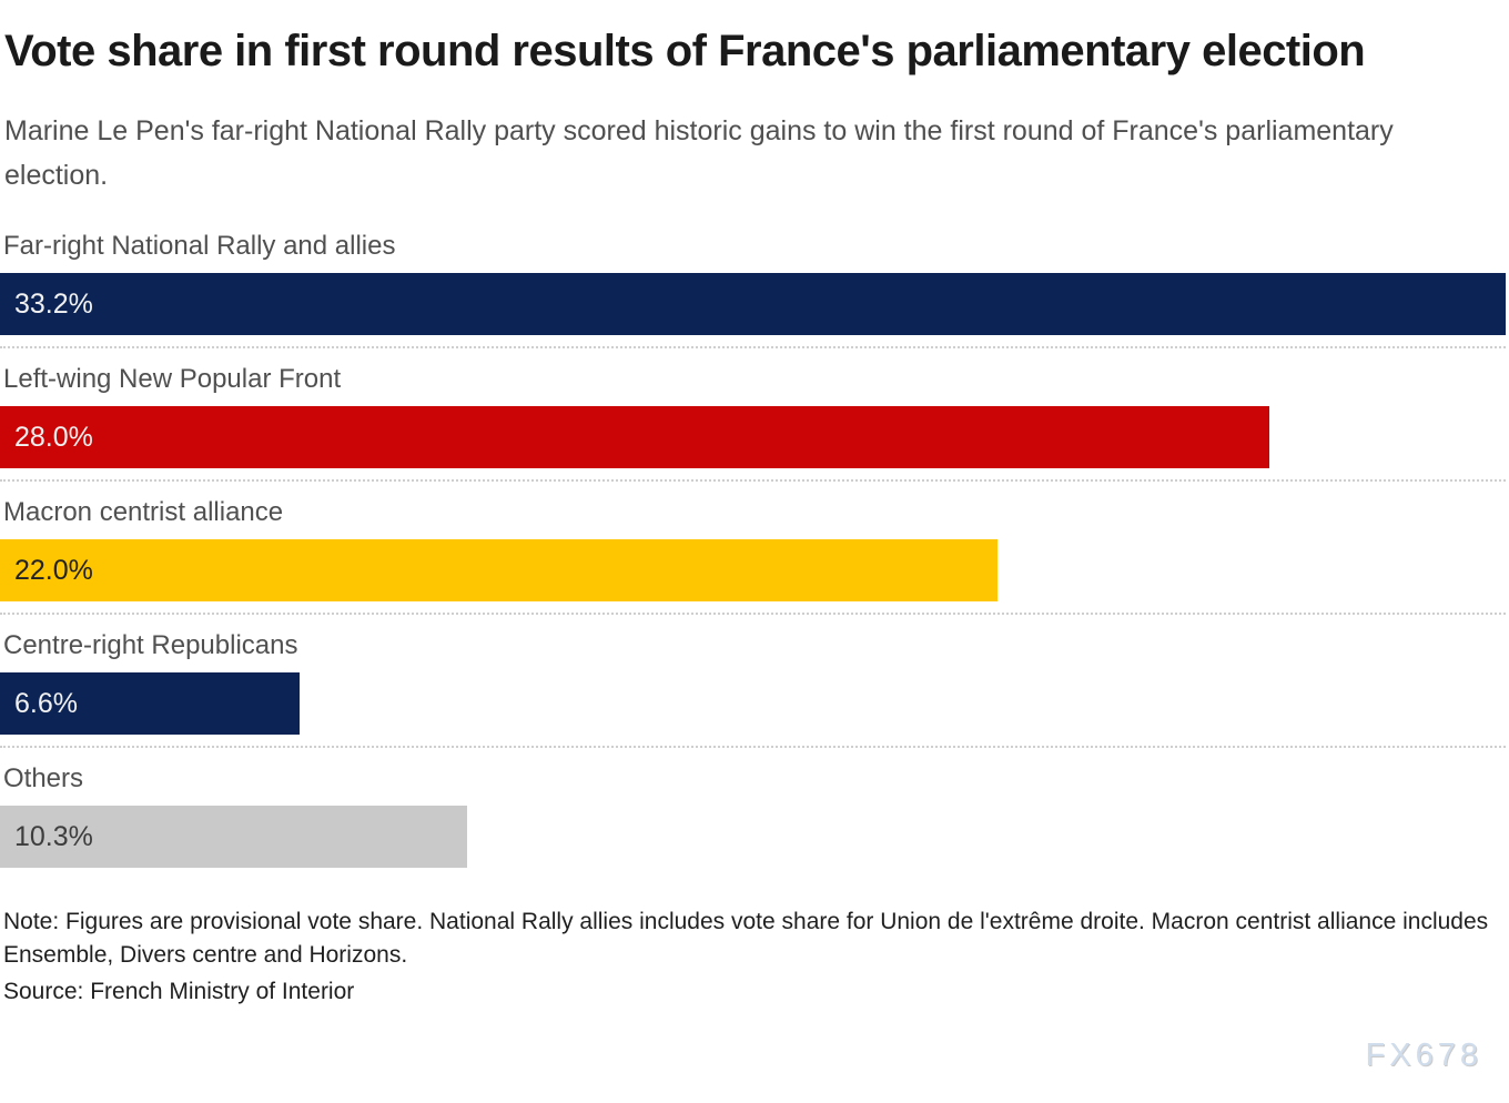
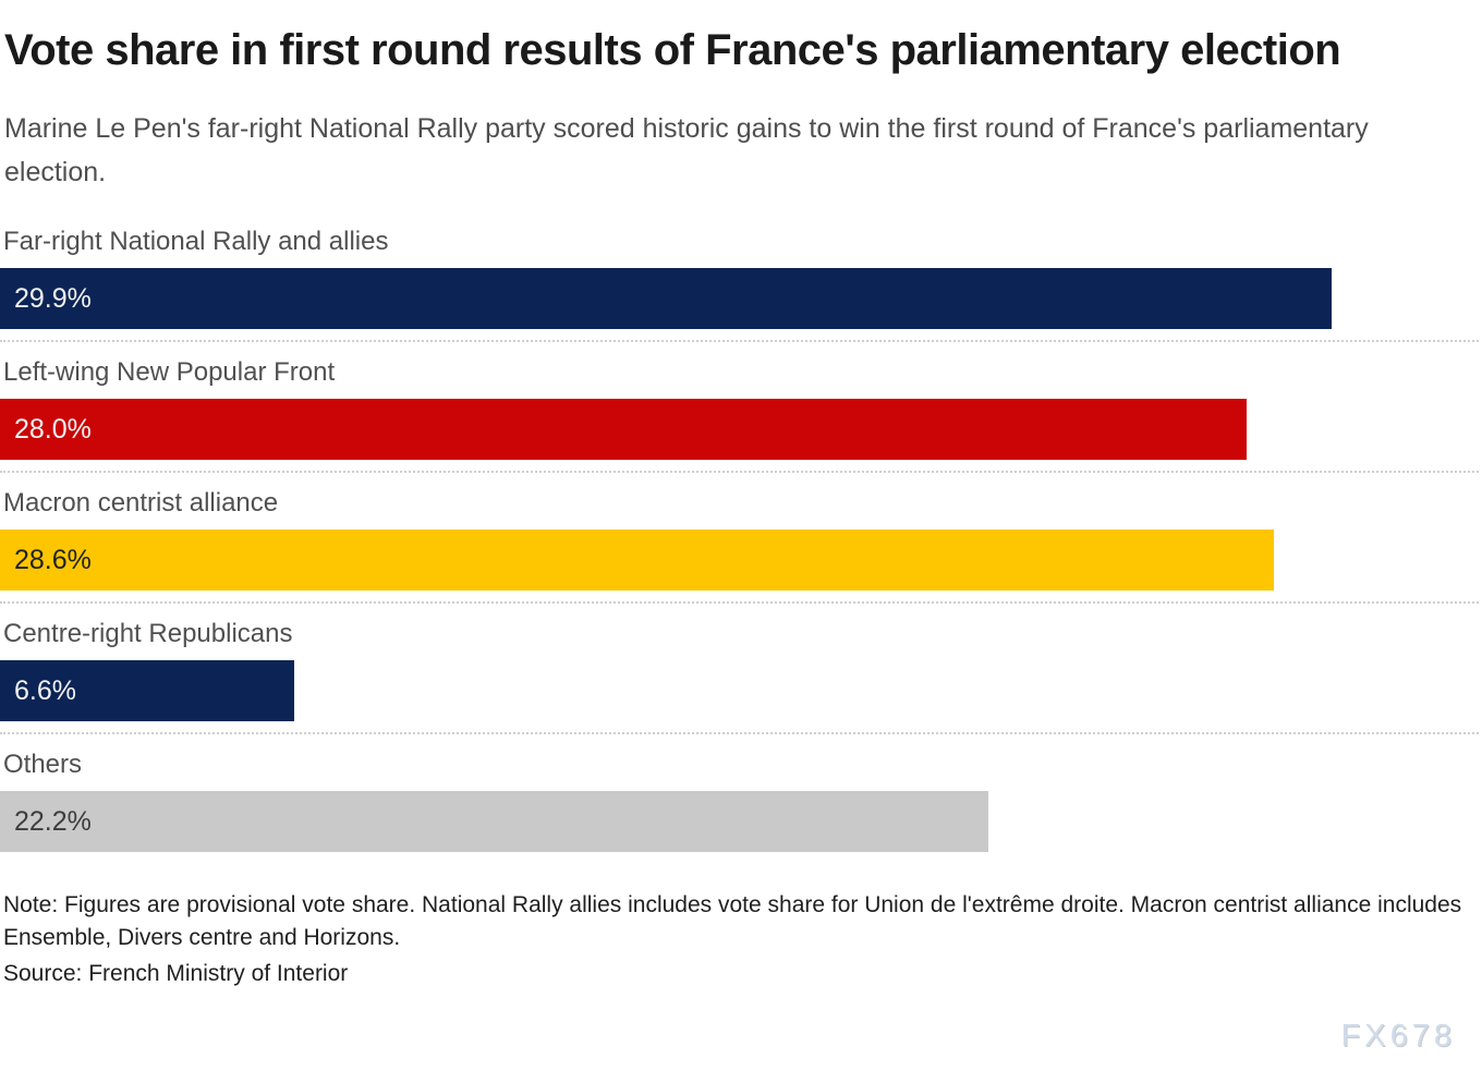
Far-right National Rally and allies: 33.2% -> 29.9%
Macron centrist alliance: 22.0% -> 28.6%
Others: 10.3% -> 22.2%
